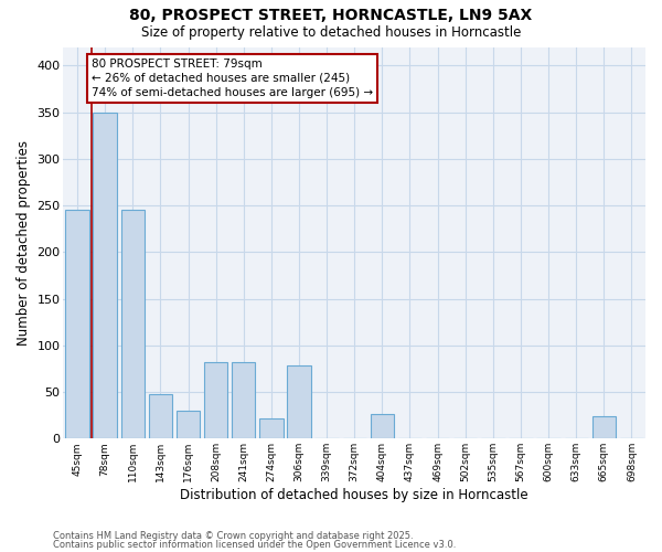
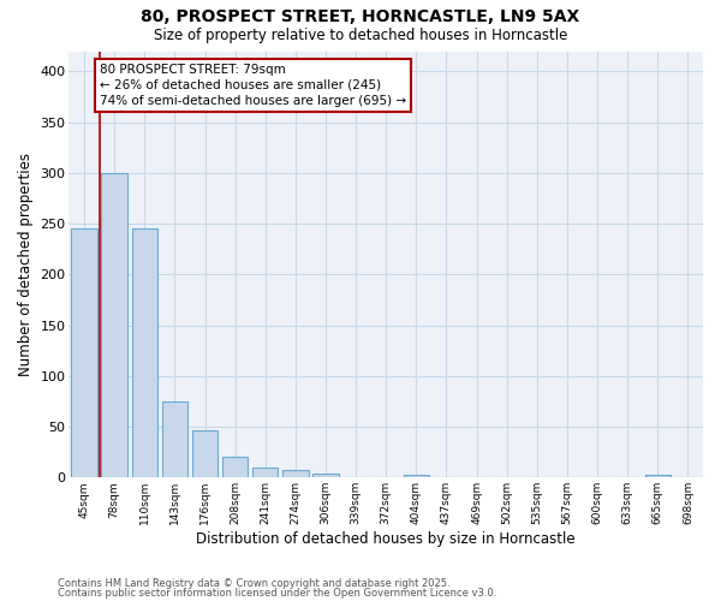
78sqm: 350 -> 300
143sqm: 48 -> 75
176sqm: 30 -> 46
208sqm: 82 -> 21
241sqm: 82 -> 10
274sqm: 22 -> 7
306sqm: 78 -> 4
404sqm: 26 -> 3
665sqm: 24 -> 3
